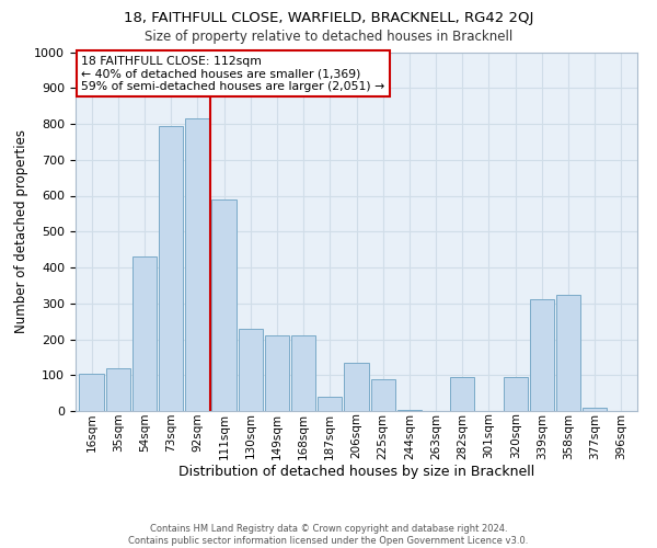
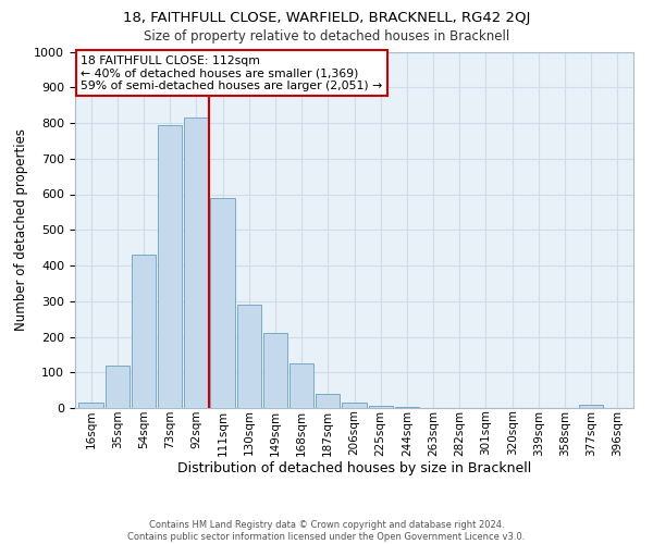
16sqm: 105 -> 15
130sqm: 230 -> 290
168sqm: 210 -> 125
206sqm: 135 -> 15
225sqm: 90 -> 5
282sqm: 95 -> 1
320sqm: 95 -> 1
339sqm: 310 -> 1
358sqm: 325 -> 1
